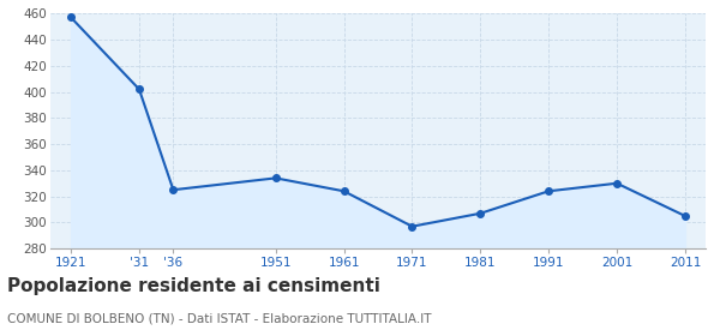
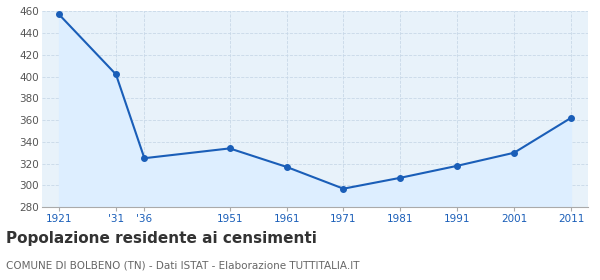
1961: 324 -> 317
1991: 324 -> 318
2011: 305 -> 362
